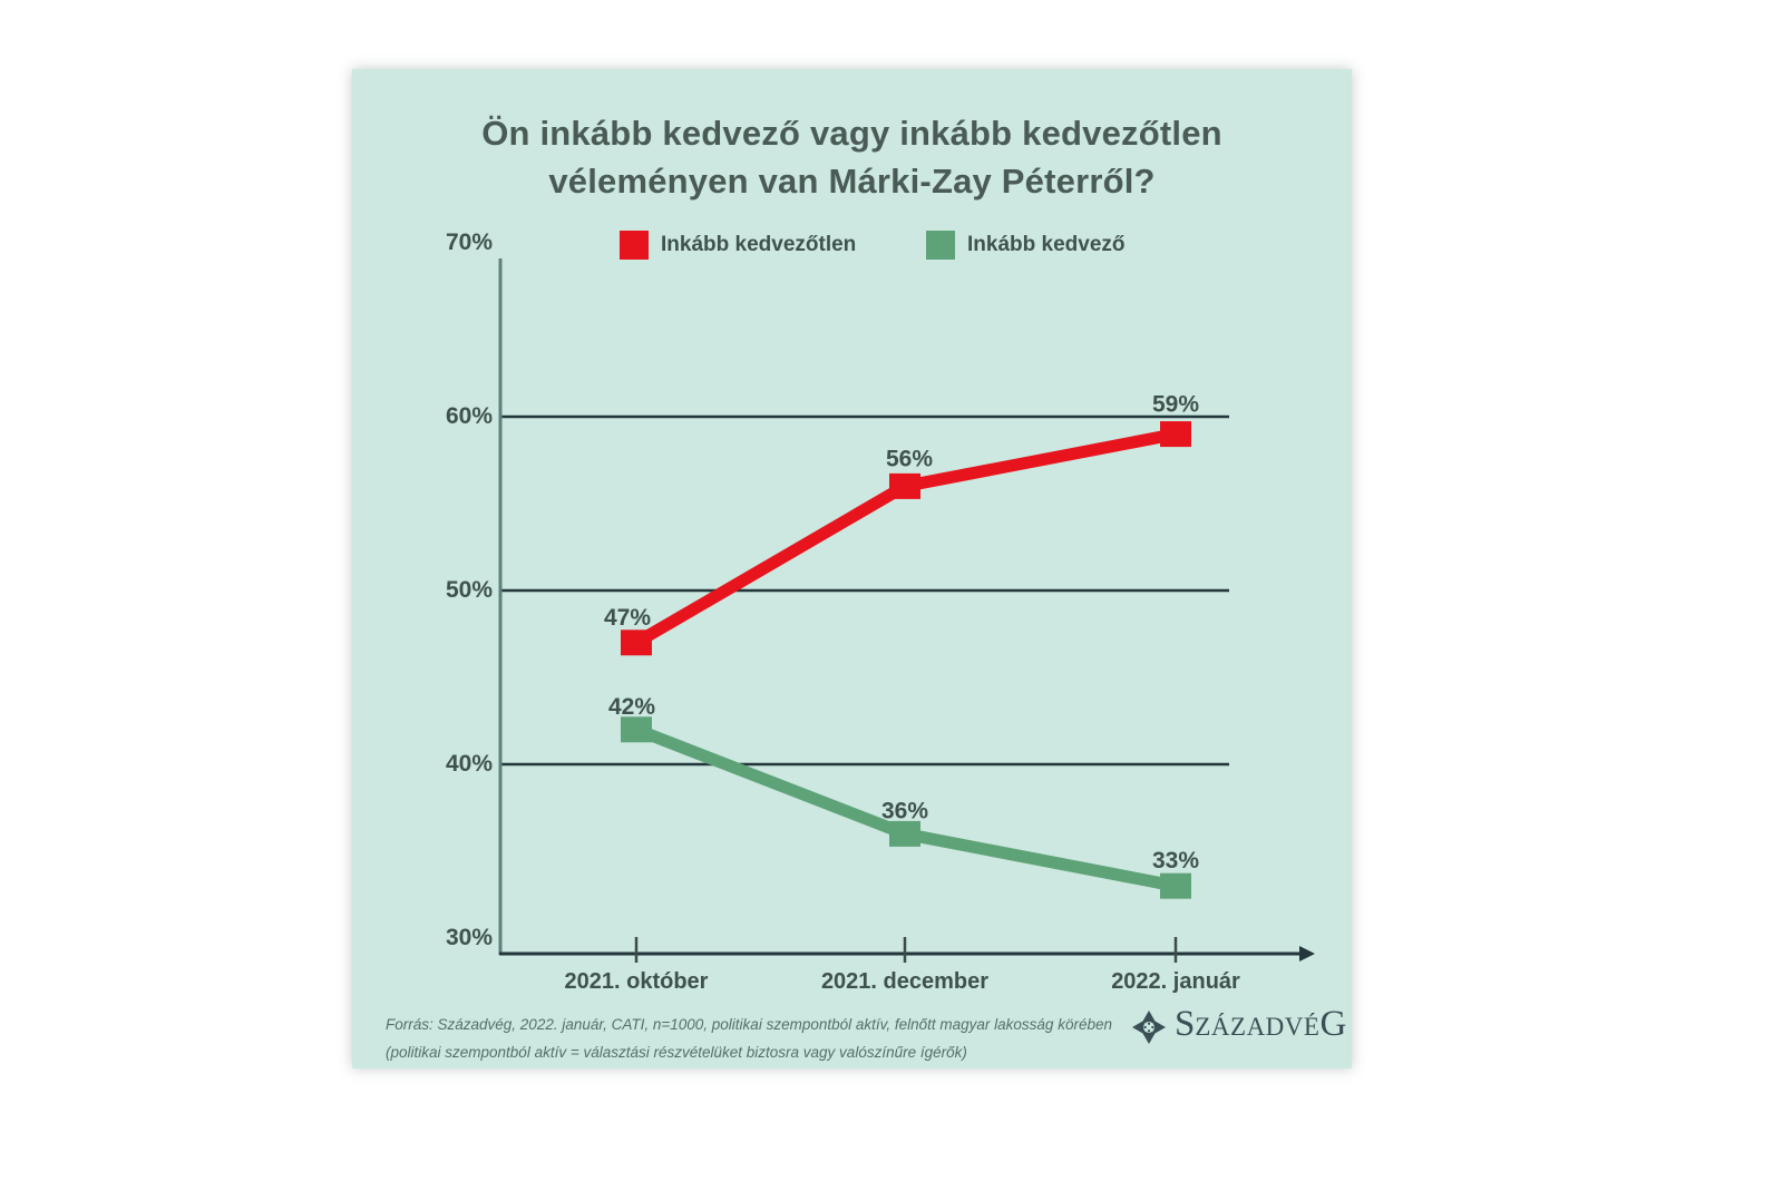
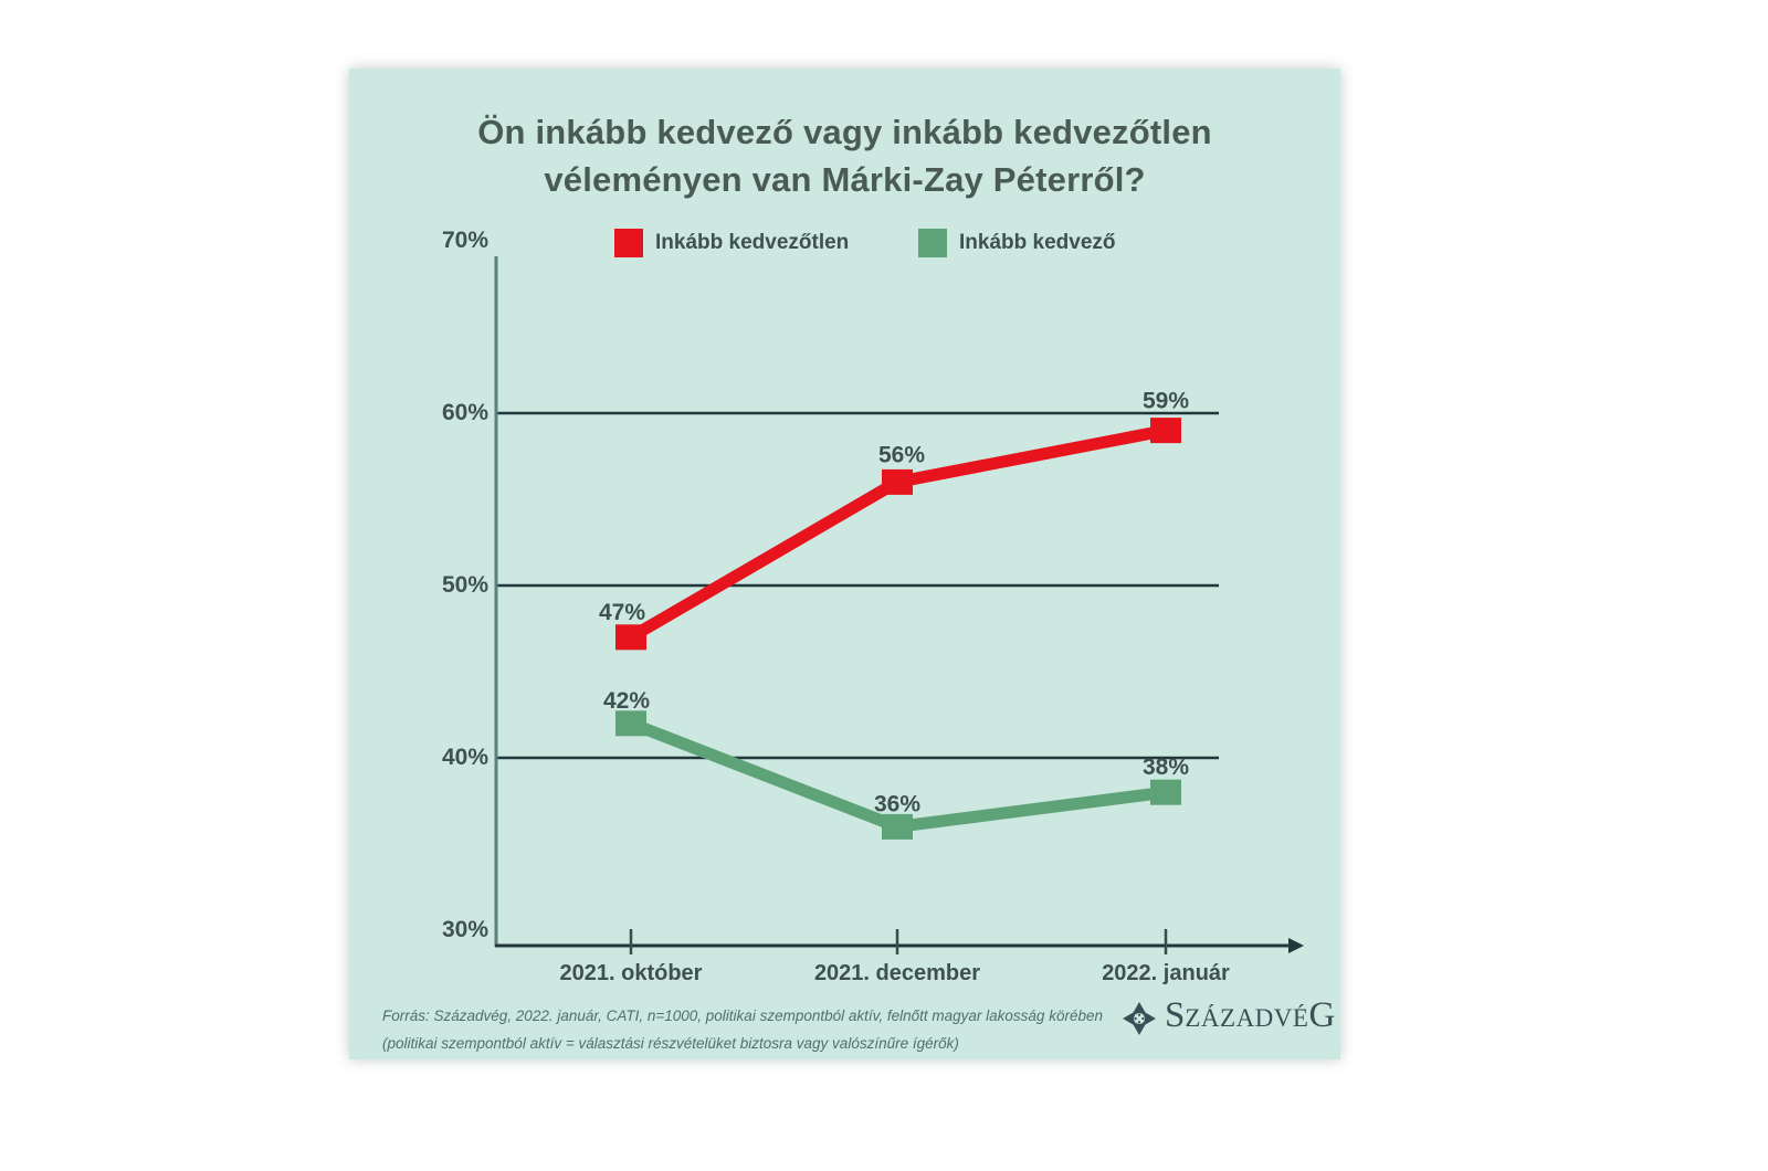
Inkább kedvező/2022. január: 33% -> 38%
